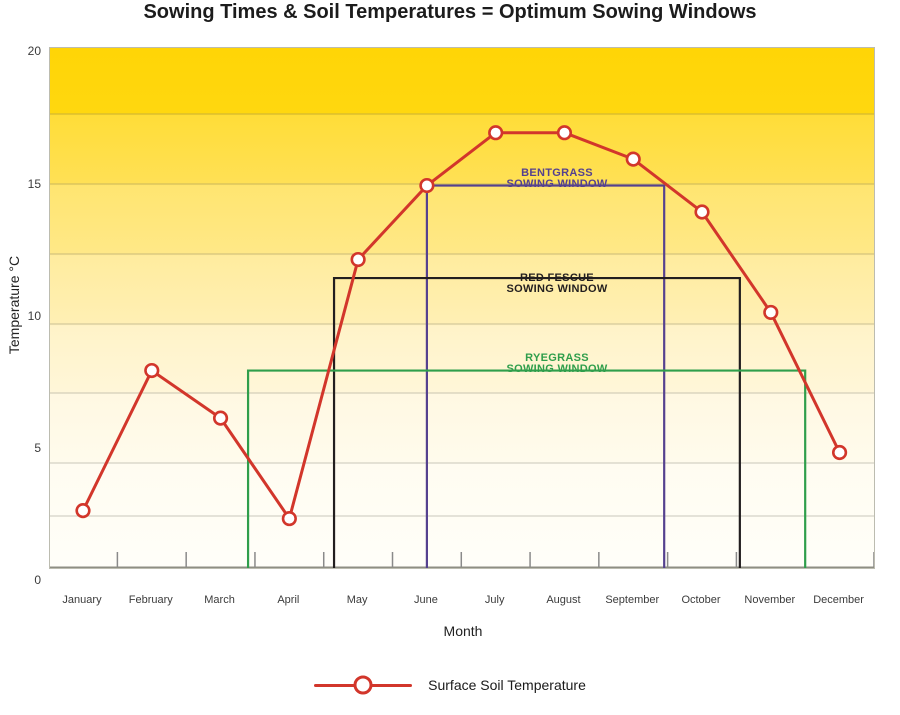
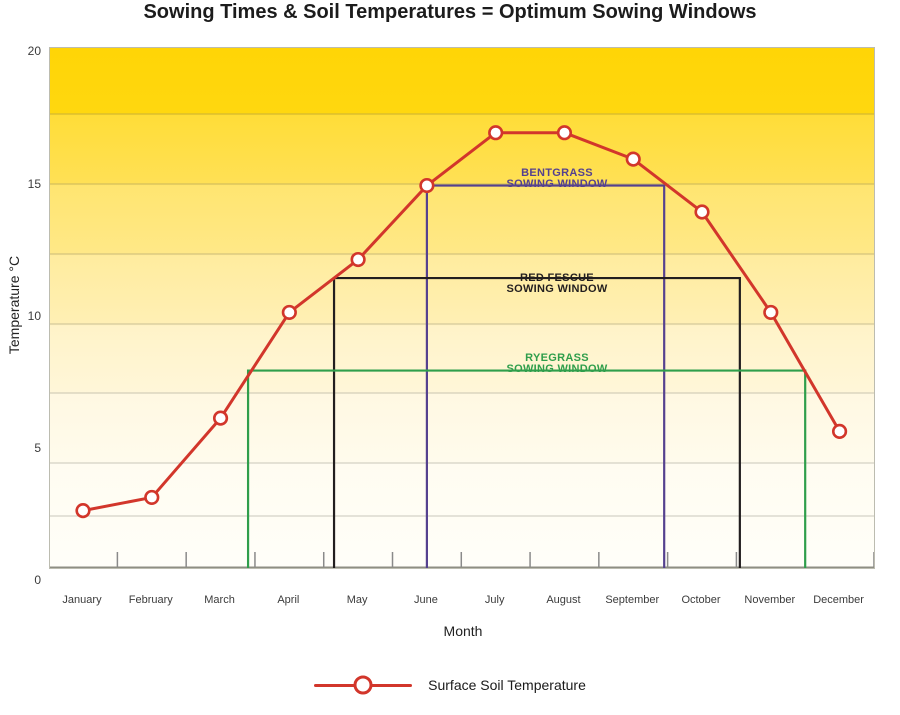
February: 8.0 -> 3.2
April: 2.4 -> 10.2
December: 4.9 -> 5.7
